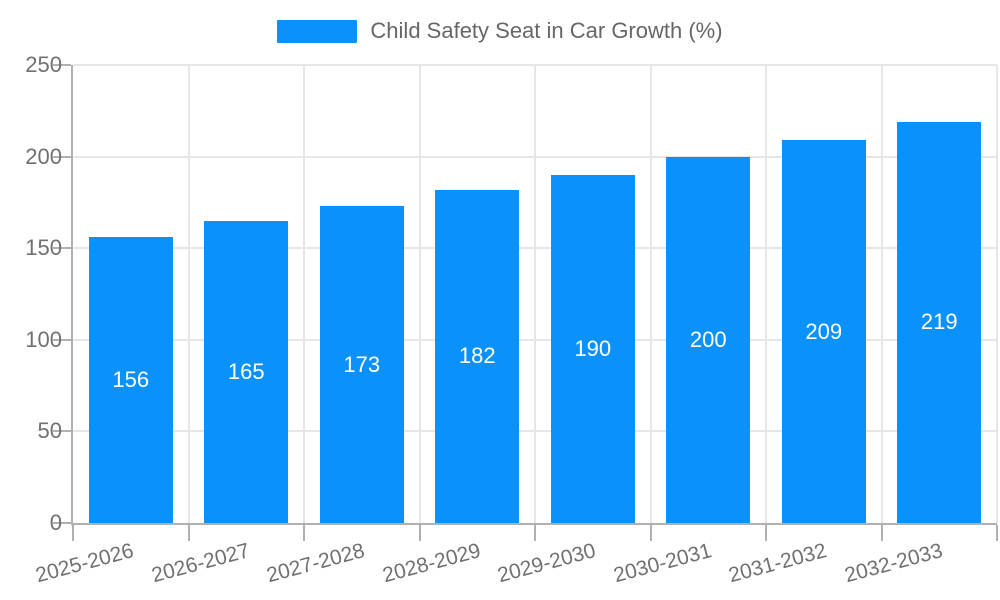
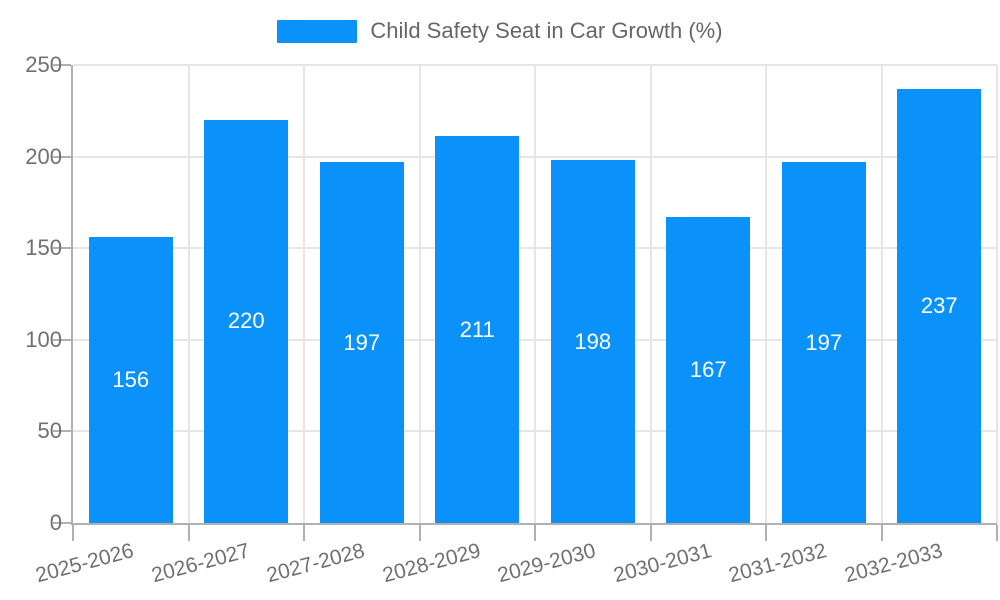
2026-2027: 165 -> 220
2027-2028: 173 -> 197
2028-2029: 182 -> 211
2029-2030: 190 -> 198
2030-2031: 200 -> 167
2031-2032: 209 -> 197
2032-2033: 219 -> 237
